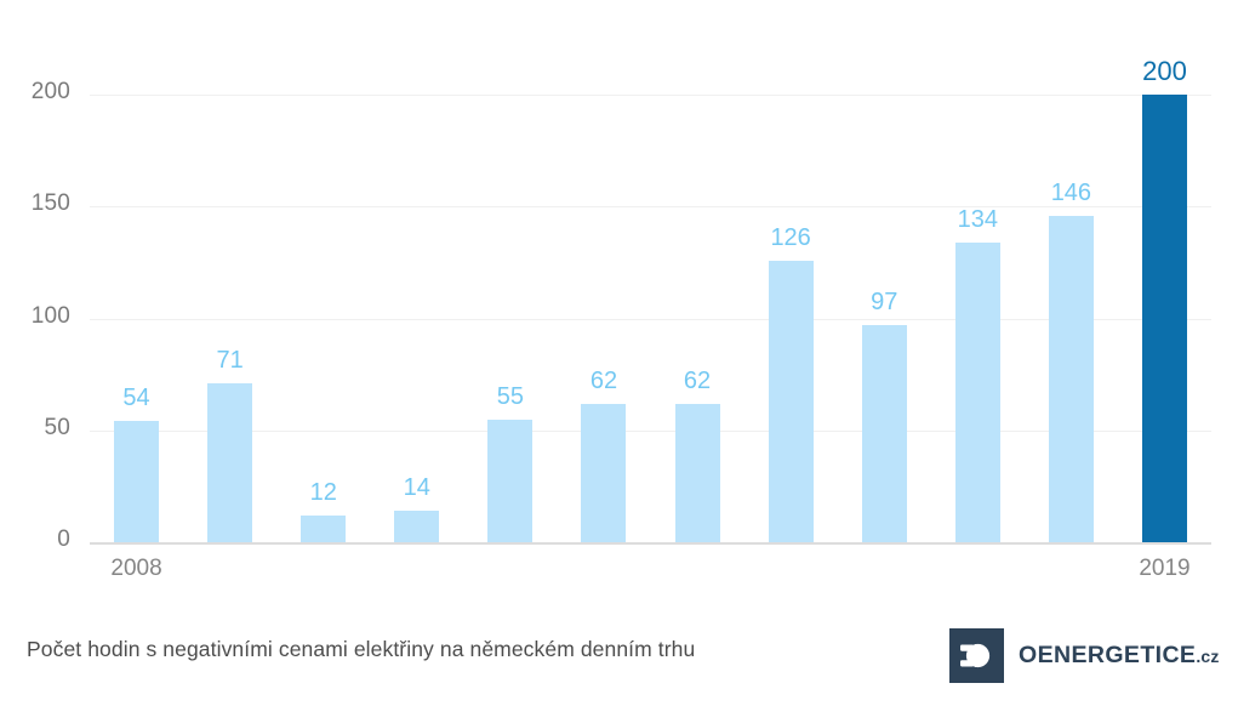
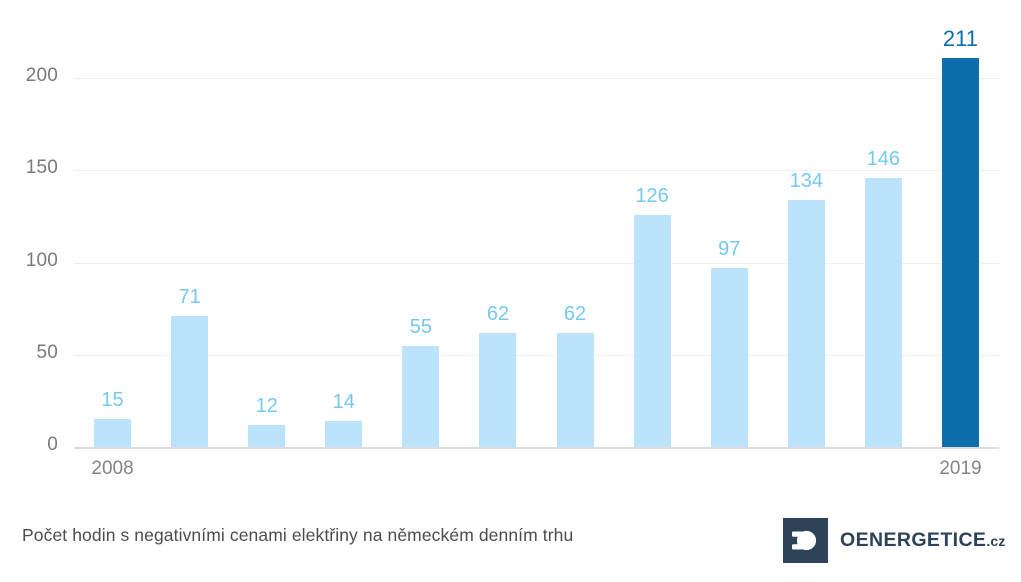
2008: 54 -> 15
2019: 200 -> 211
